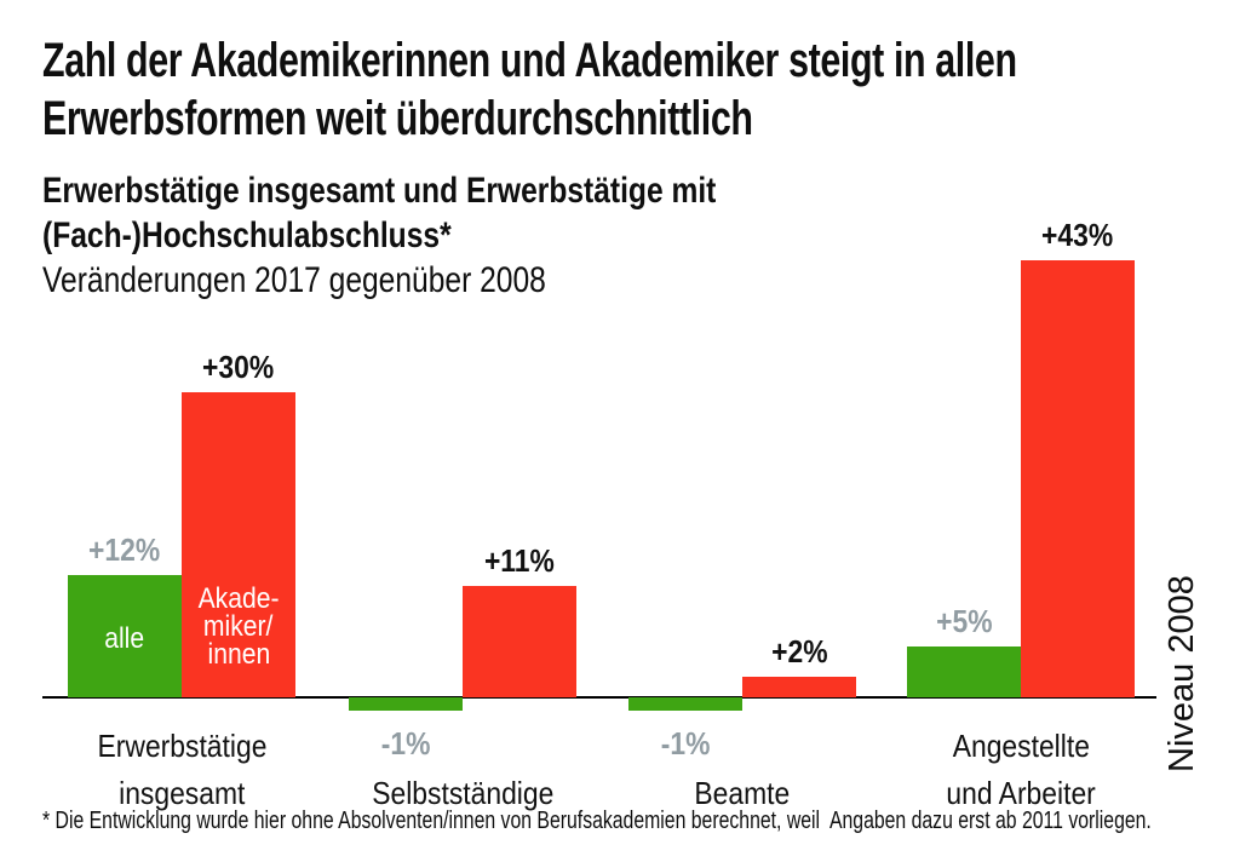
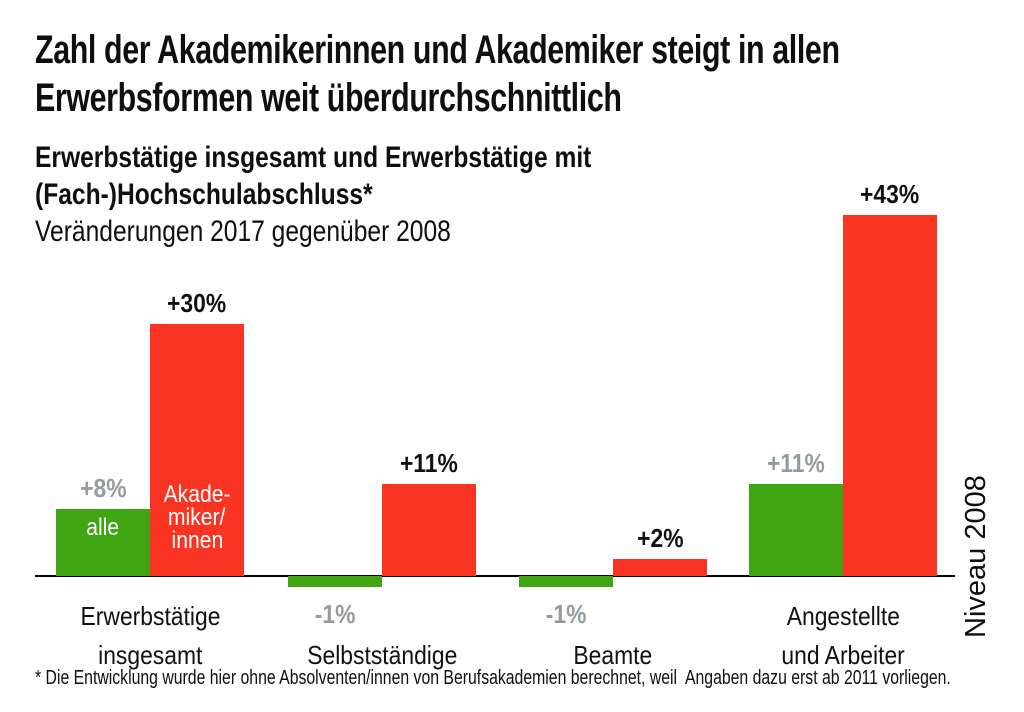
alle/Erwerbstätige insgesamt: +12% -> +8%
alle/Angestellte und Arbeiter: +5% -> +11%
